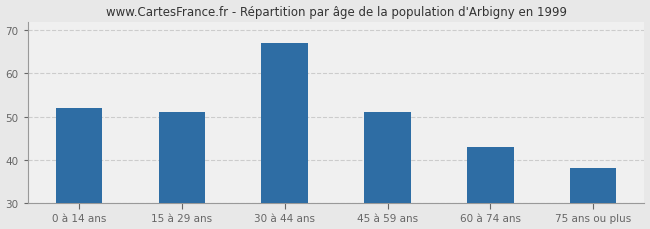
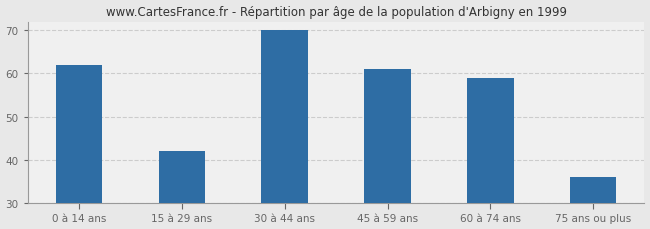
0 à 14 ans: 52 -> 62
15 à 29 ans: 51 -> 42
30 à 44 ans: 67 -> 70
45 à 59 ans: 51 -> 61
60 à 74 ans: 43 -> 59
75 ans ou plus: 38 -> 36
